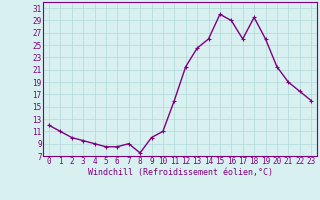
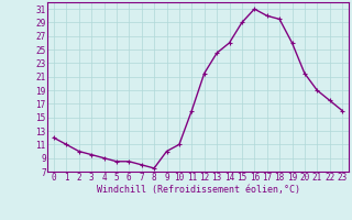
7: 9.0 -> 8.0
15: 30.0 -> 29.0
16: 29.0 -> 31.0
17: 26.0 -> 30.0
